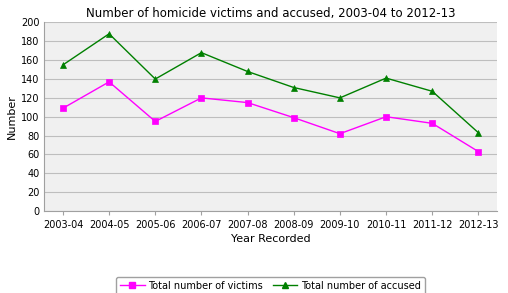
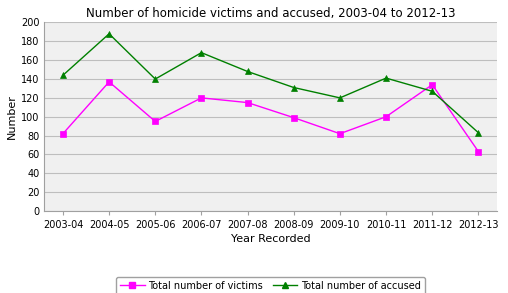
Total number of victims/2003-04: 109 -> 82
Total number of accused/2003-04: 155 -> 144
Total number of victims/2011-12: 93 -> 134
